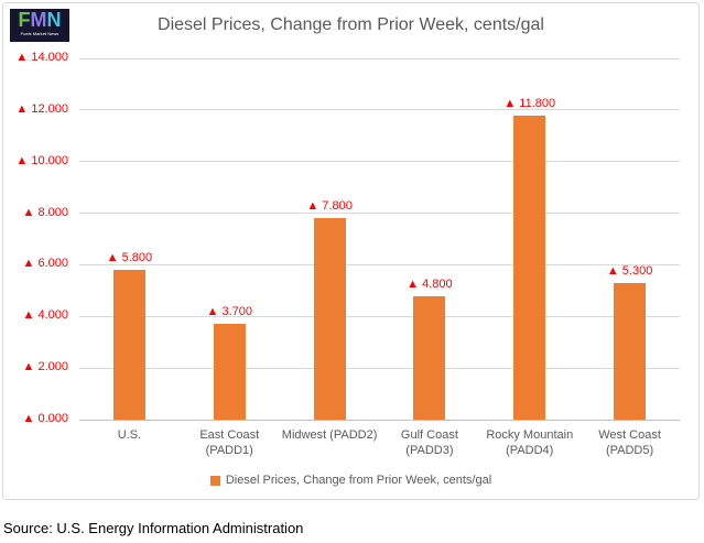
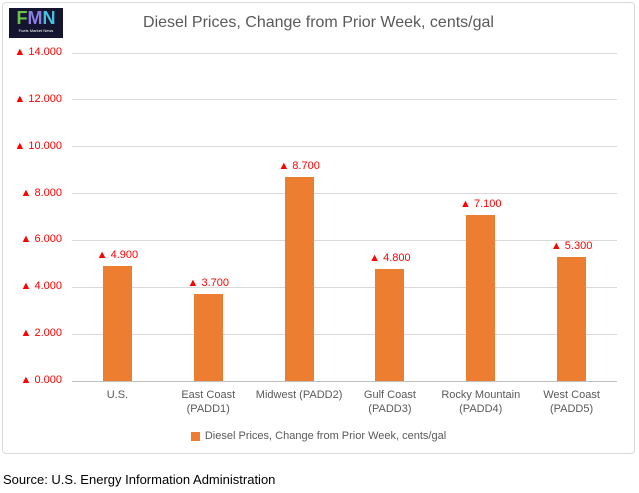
U.S.: 5.800 -> 4.900
Midwest (PADD2): 7.800 -> 8.700
Rocky Mountain (PADD4): 11.800 -> 7.100
